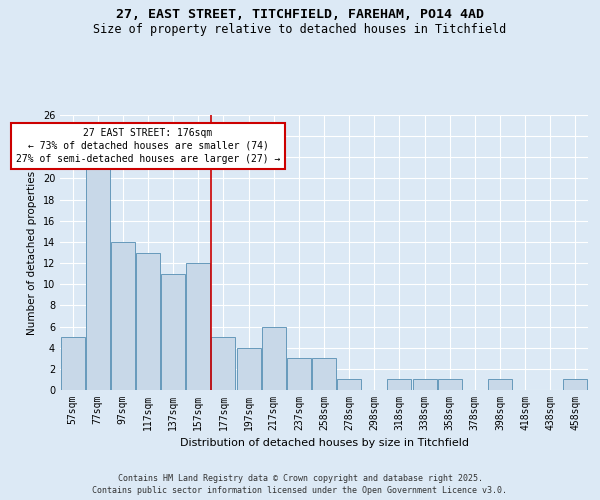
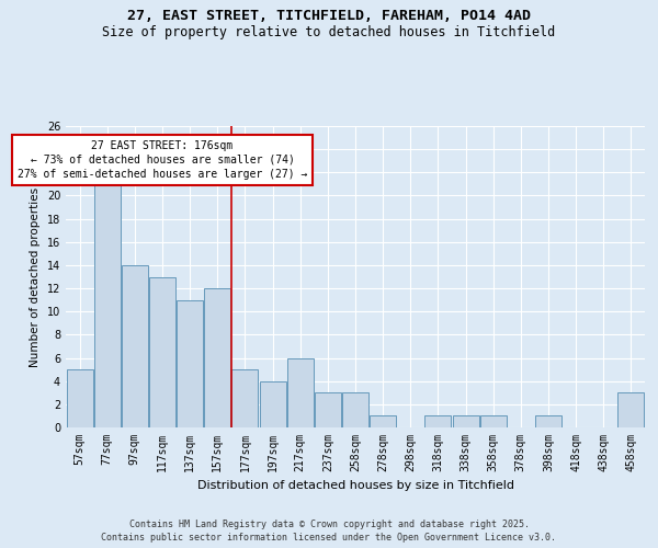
458sqm: 1 -> 3
